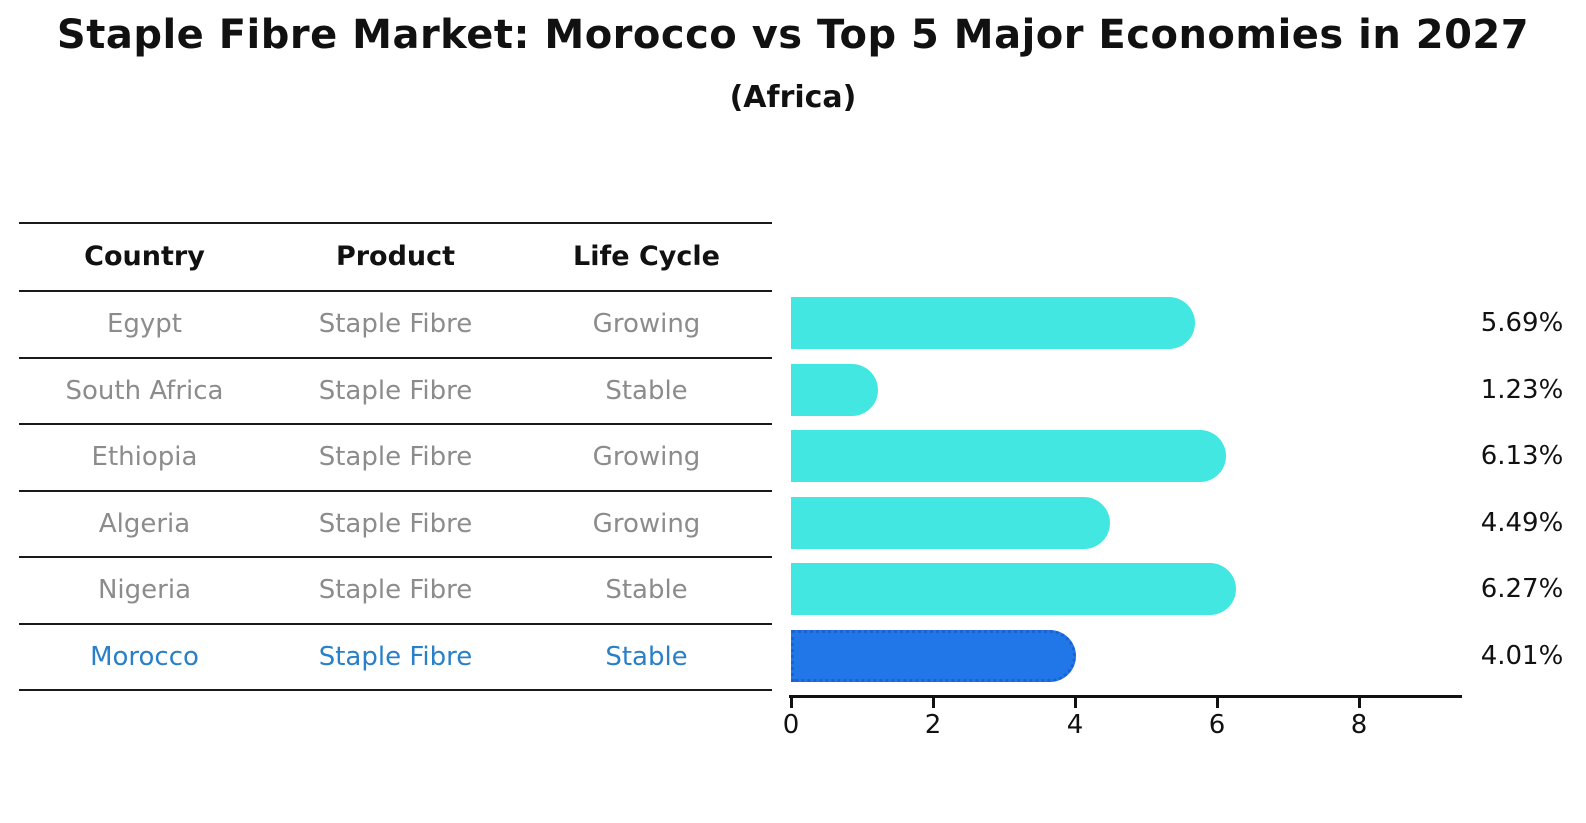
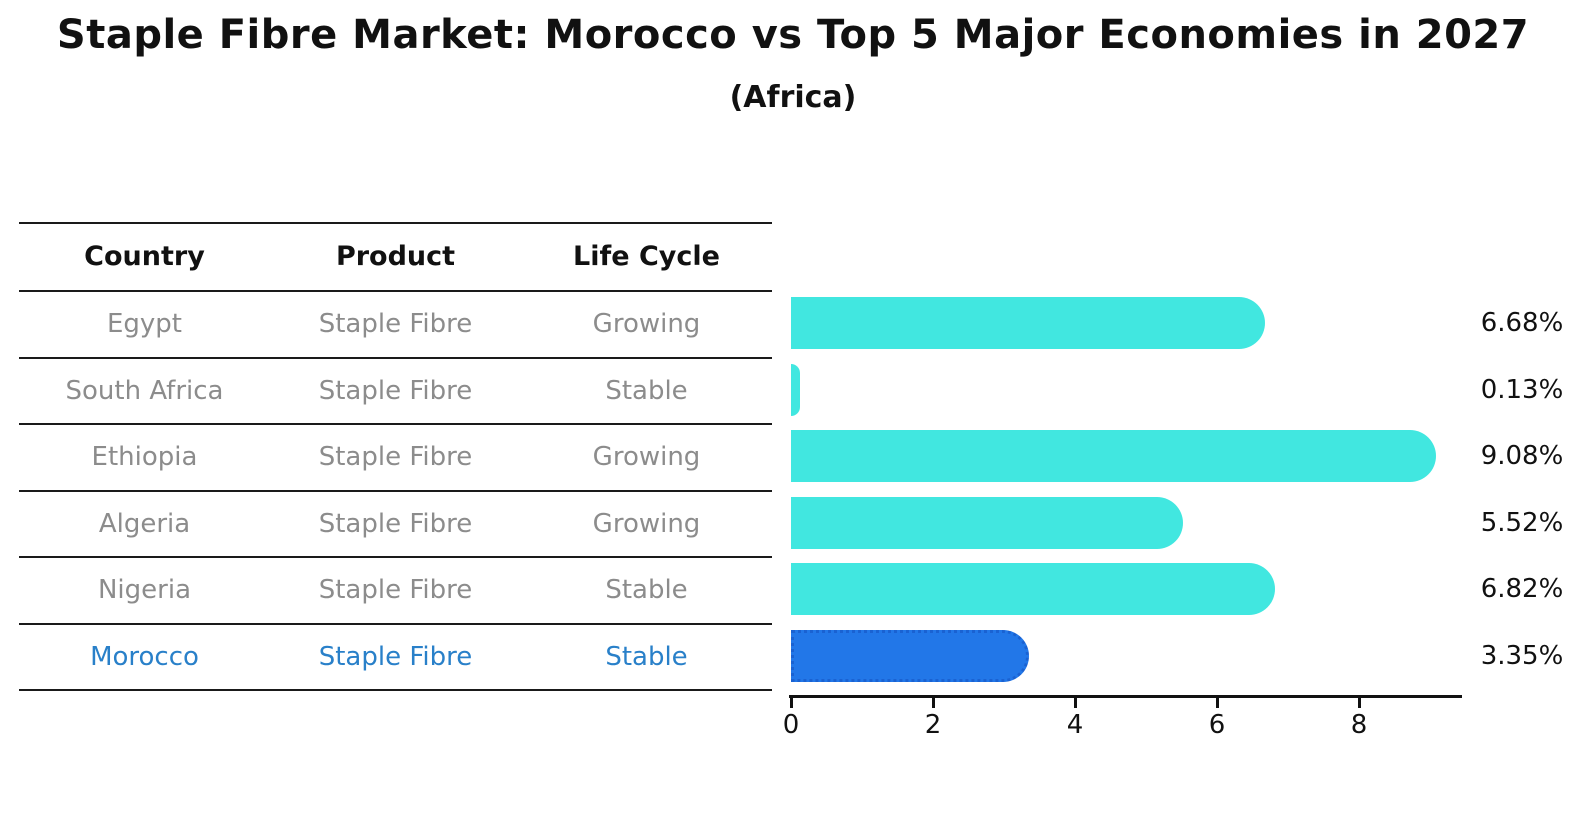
Egypt: 5.69% -> 6.68%
South Africa: 1.23% -> 0.13%
Ethiopia: 6.13% -> 9.08%
Algeria: 4.49% -> 5.52%
Nigeria: 6.27% -> 6.82%
Morocco: 4.01% -> 3.35%
